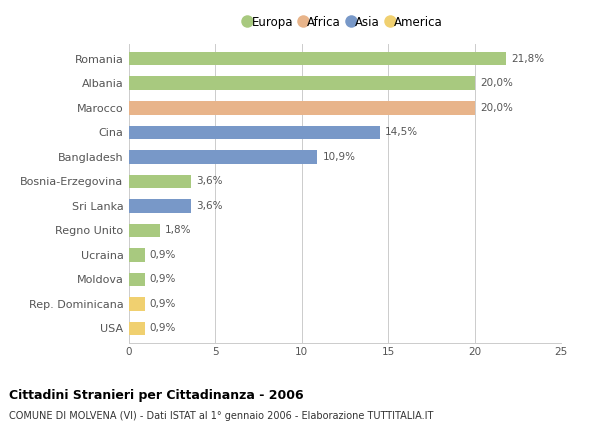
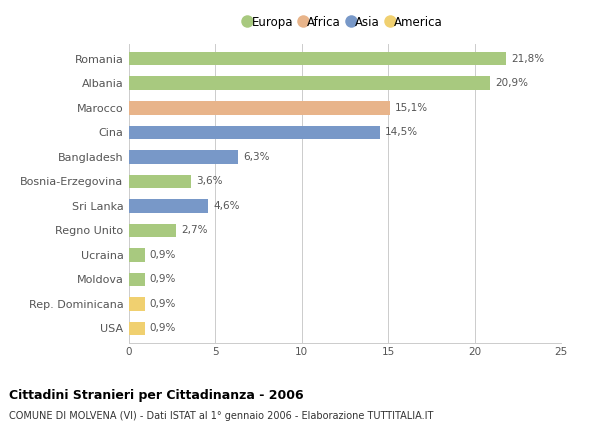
Albania: 20,0% -> 20,9%
Marocco: 20,0% -> 15,1%
Bangladesh: 10,9% -> 6,3%
Sri Lanka: 3,6% -> 4,6%
Regno Unito: 1,8% -> 2,7%
